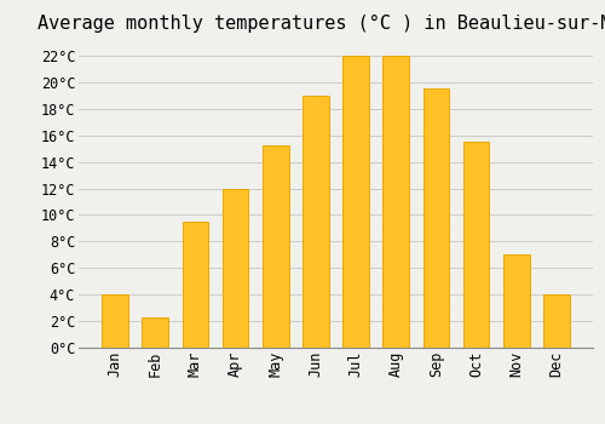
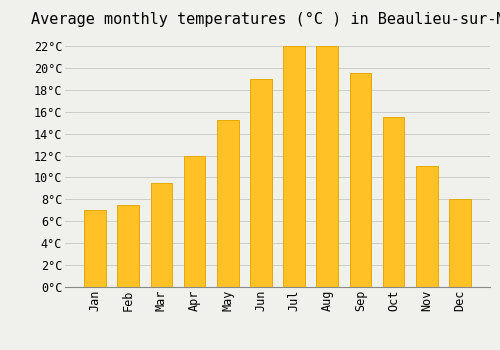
Jan: 4.0°C -> 7.0°C
Feb: 2.3°C -> 7.5°C
Nov: 7.0°C -> 11.0°C
Dec: 4.0°C -> 8.0°C
